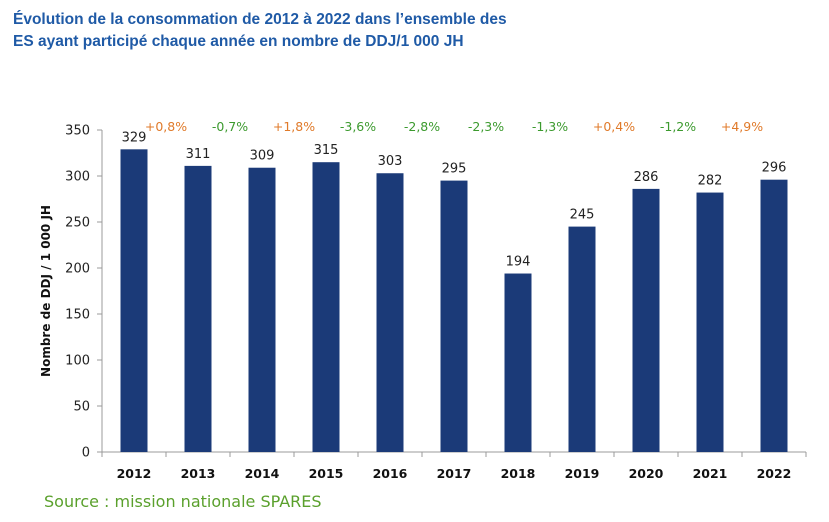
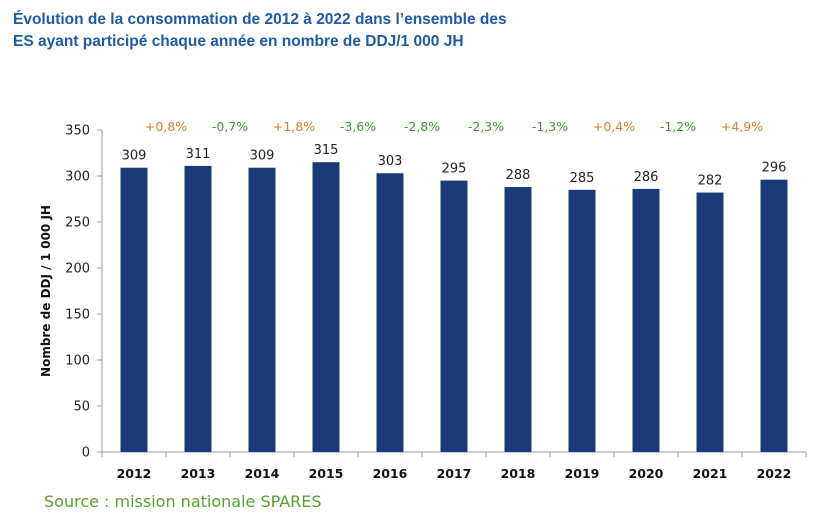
2012: 329 -> 309
2018: 194 -> 288
2019: 245 -> 285
